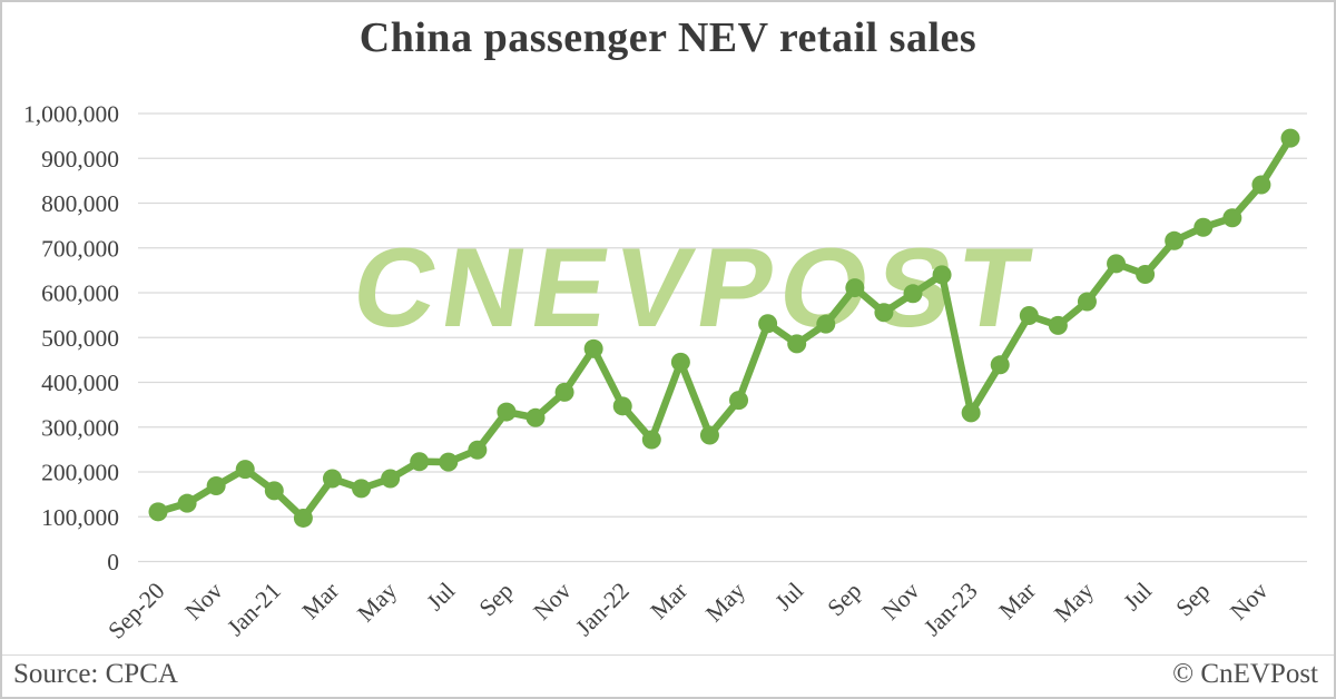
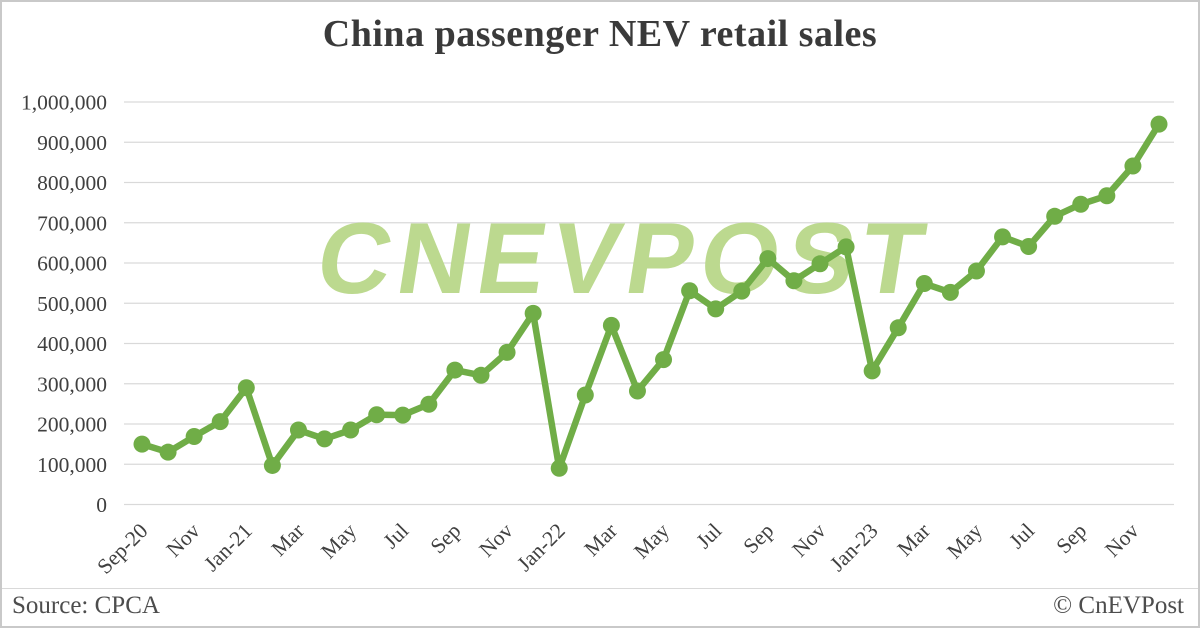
Sep-20: 110000 -> 150000
Jan-21: 160000 -> 290000
Jan-22: 350000 -> 90000
